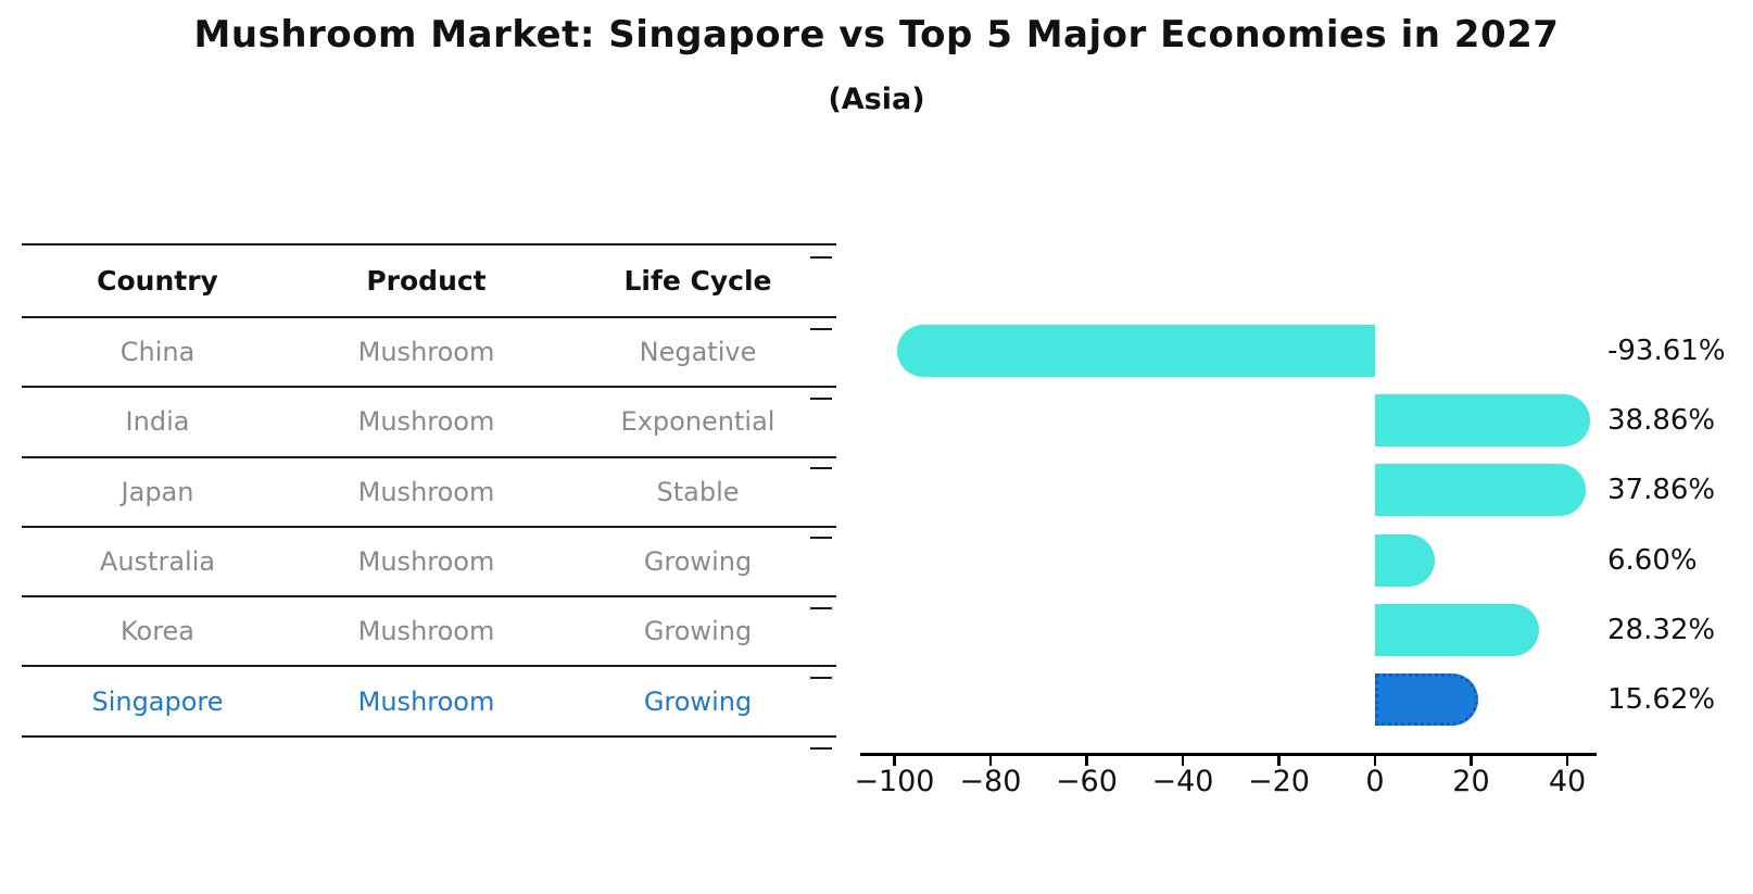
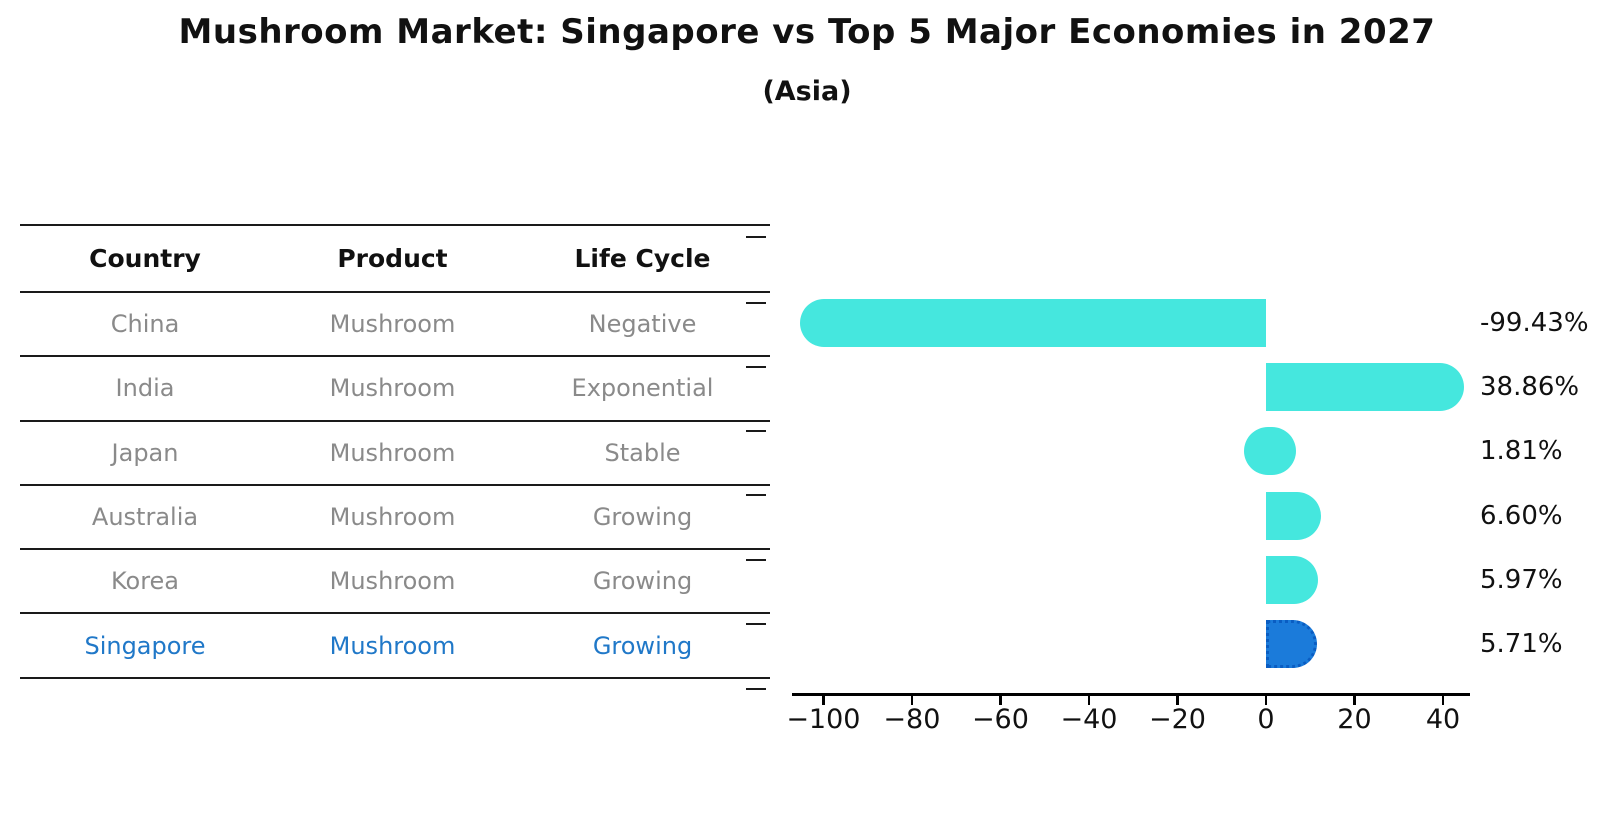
China: -93.61% -> -99.43%
Japan: 37.86% -> 1.81%
Korea: 28.32% -> 5.97%
Singapore: 15.62% -> 5.71%
